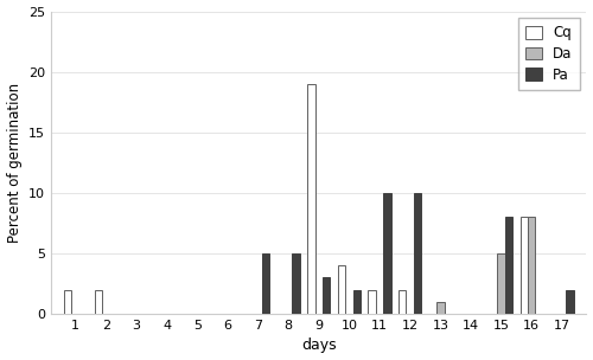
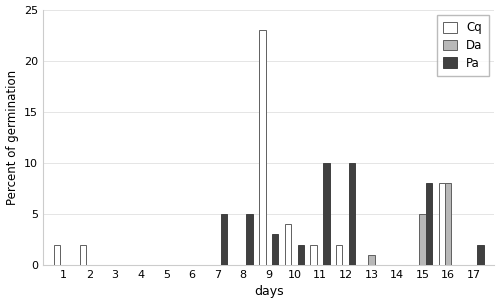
Cq/9: 19 -> 23
